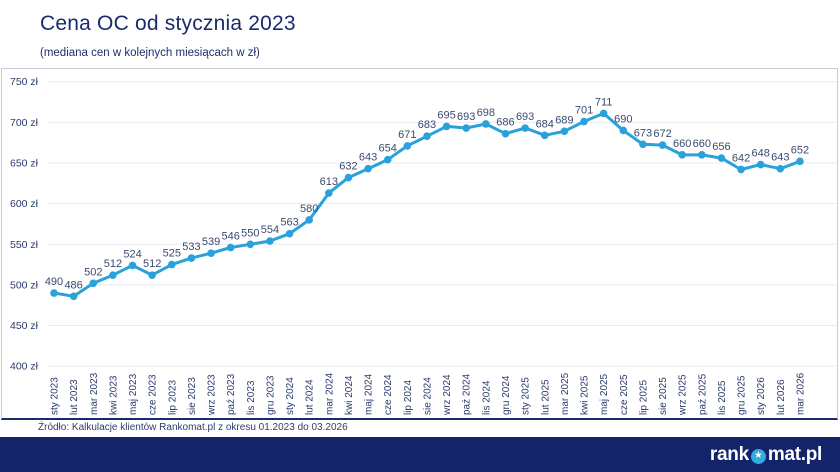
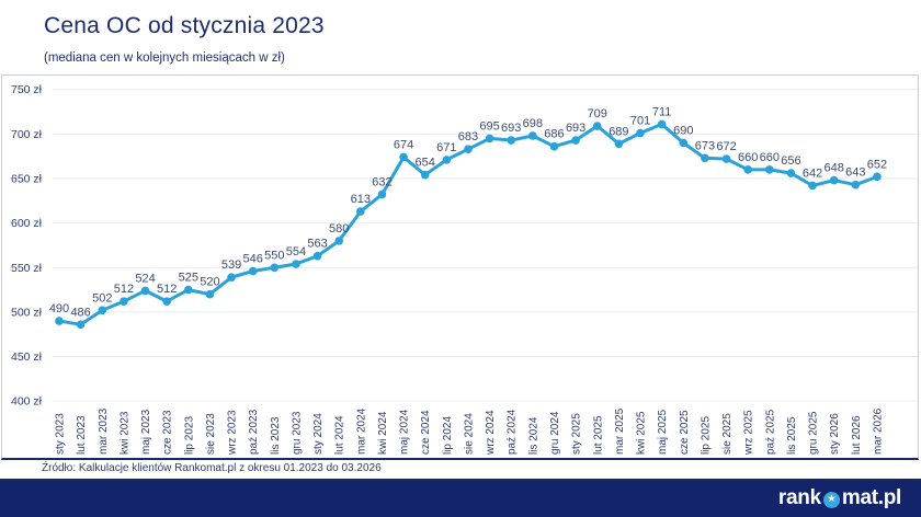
sie 2023: 533 -> 520
maj 2024: 643 -> 674
lut 2025: 684 -> 709
